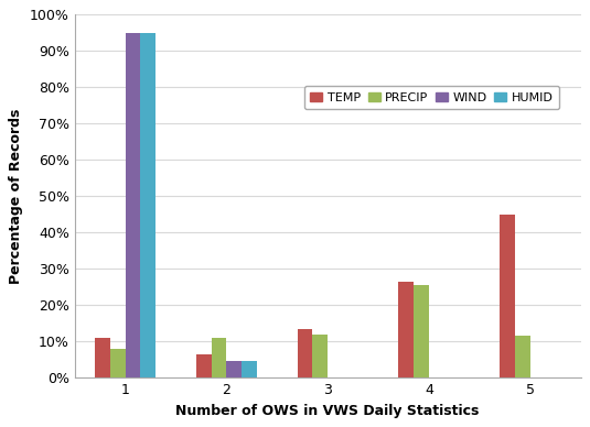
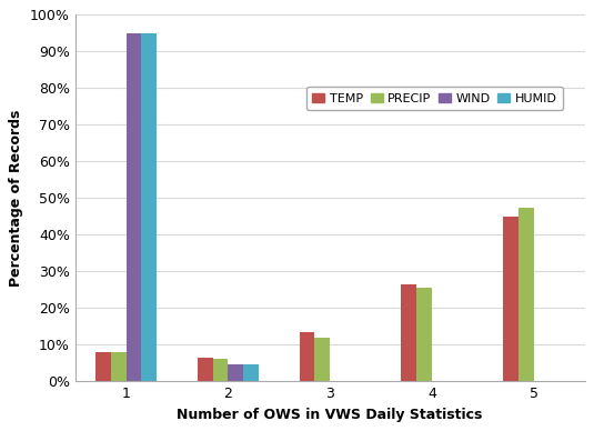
TEMP/1: 11.0% -> 8.0%
PRECIP/2: 11.0% -> 6.0%
PRECIP/5: 11.5% -> 47.5%
